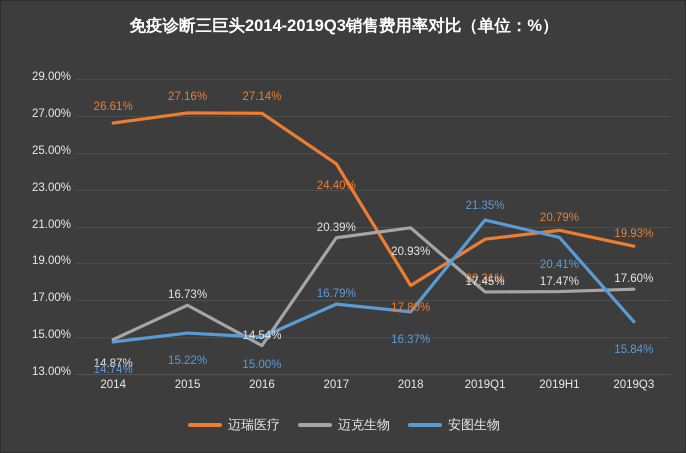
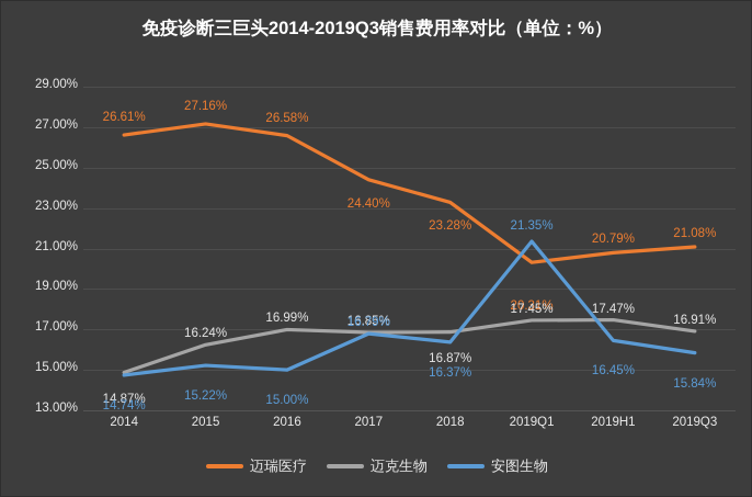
迈克生物/2015: 16.73% -> 16.24%
迈瑞医疗/2016: 27.14% -> 26.58%
迈克生物/2016: 14.54% -> 16.99%
迈克生物/2017: 20.39% -> 16.85%
迈瑞医疗/2018: 17.80% -> 23.28%
迈克生物/2018: 20.93% -> 16.87%
安图生物/2019H1: 20.41% -> 16.45%
迈瑞医疗/2019Q3: 19.93% -> 21.08%
迈克生物/2019Q3: 17.60% -> 16.91%
